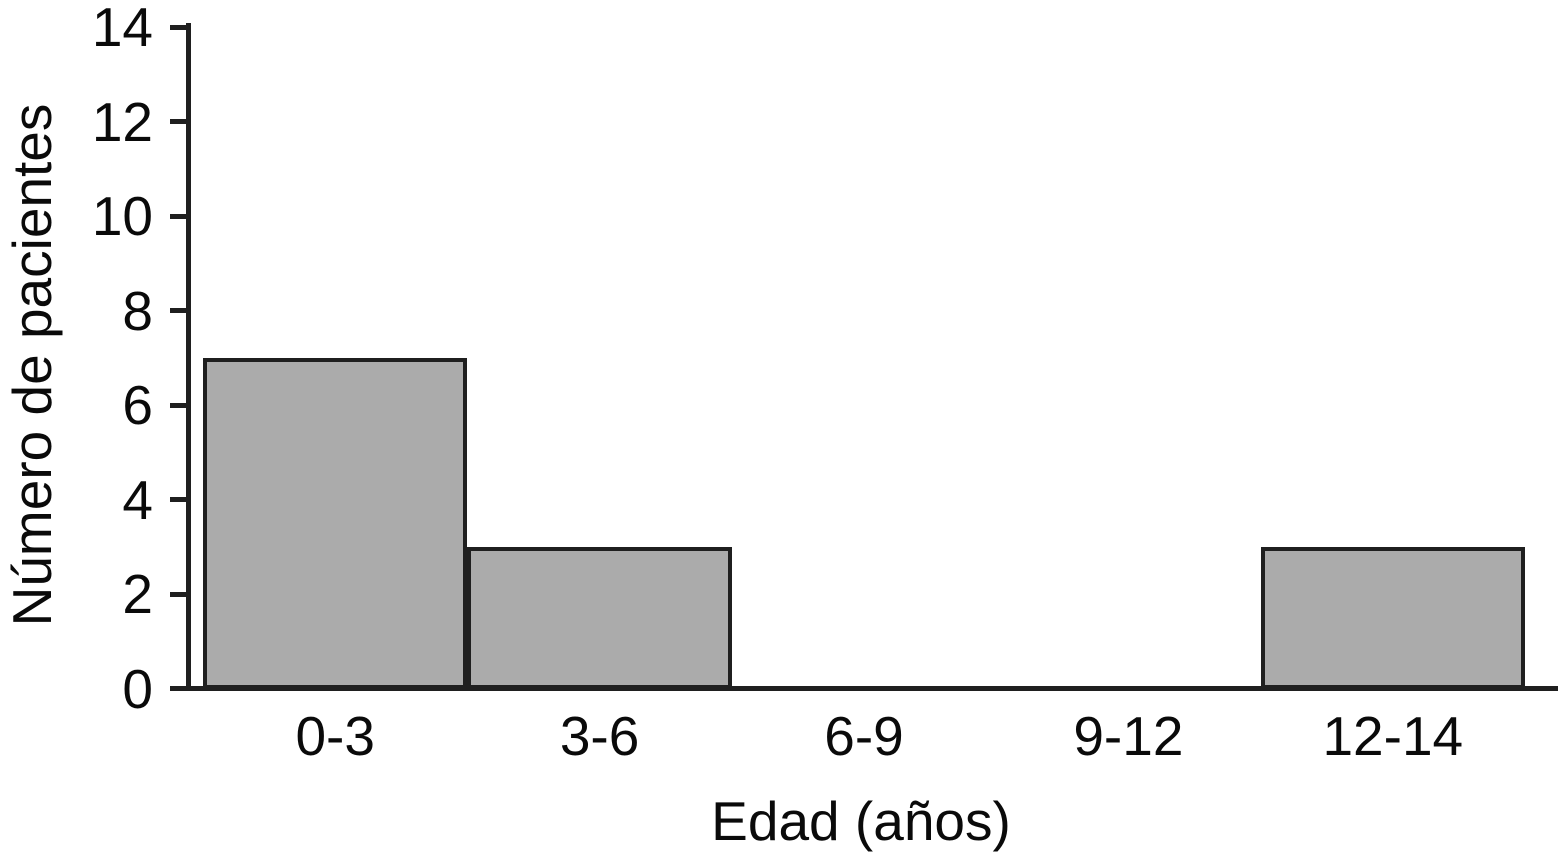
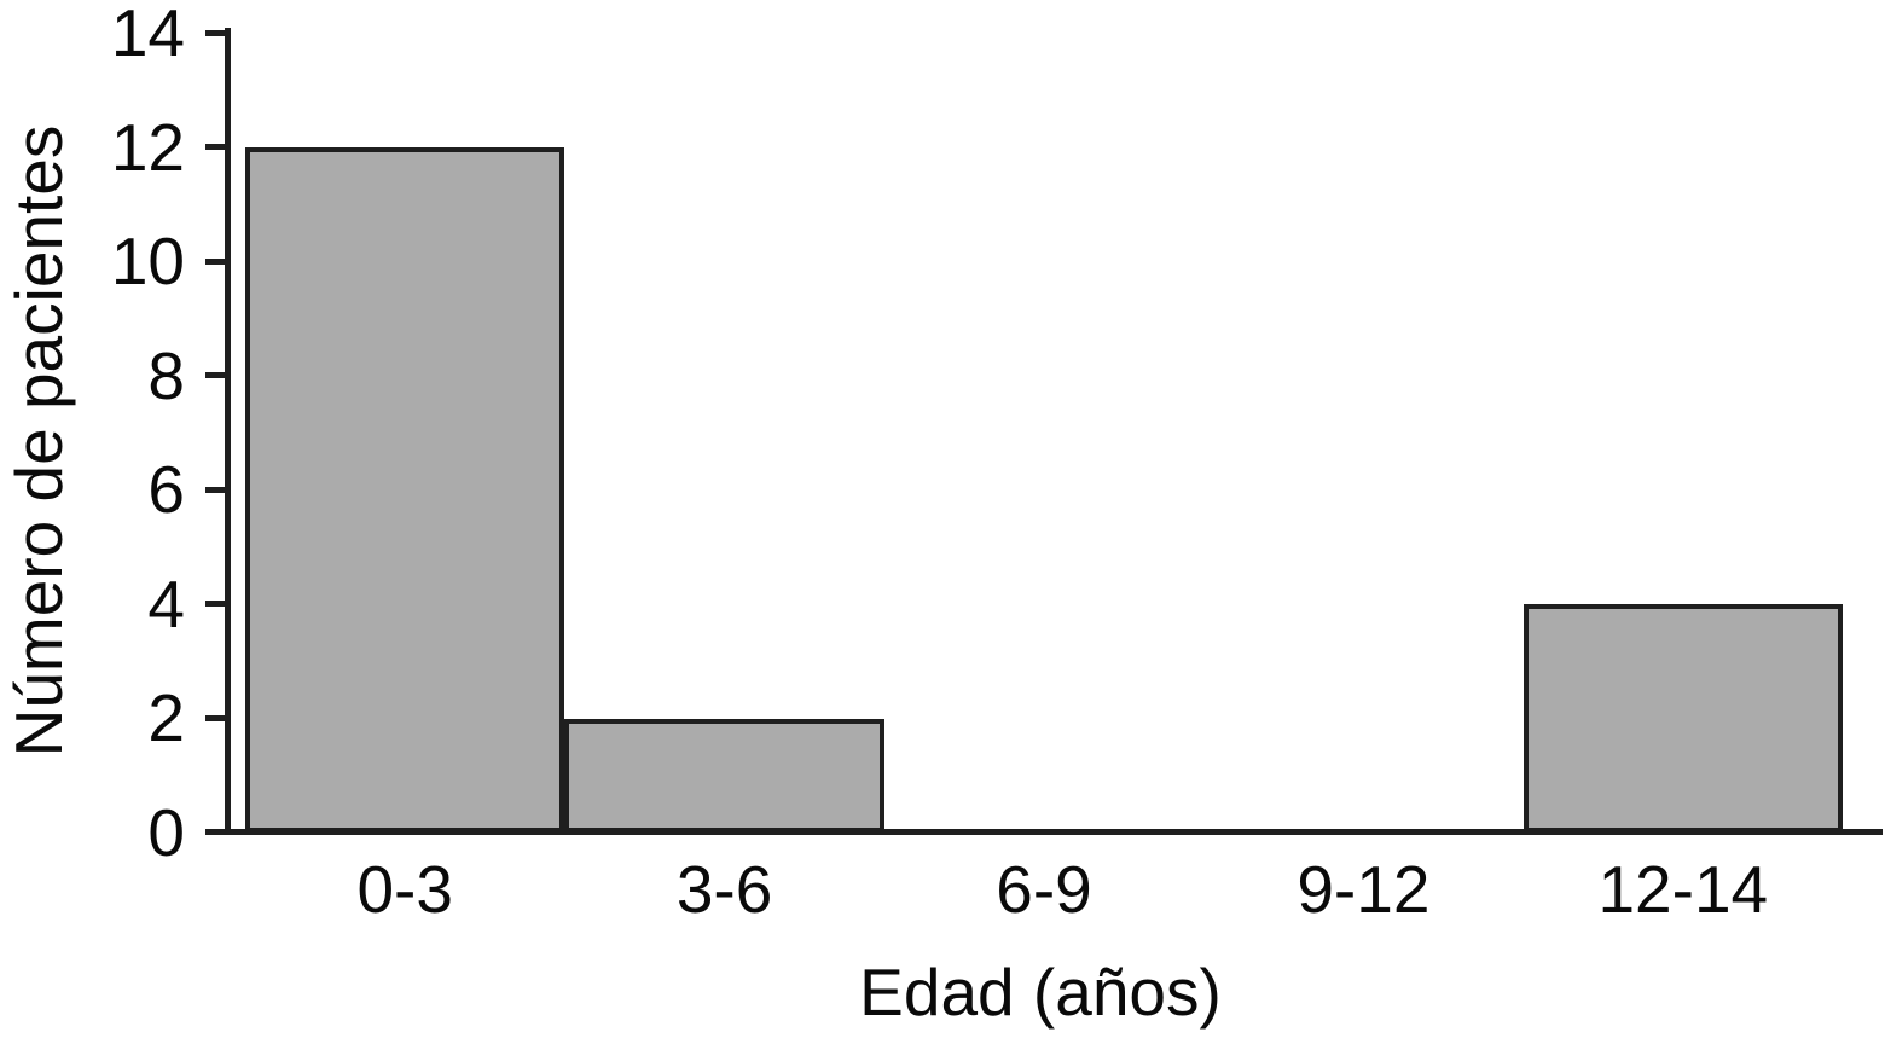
0-3: 7 -> 12
3-6: 3 -> 2
12-14: 3 -> 4
